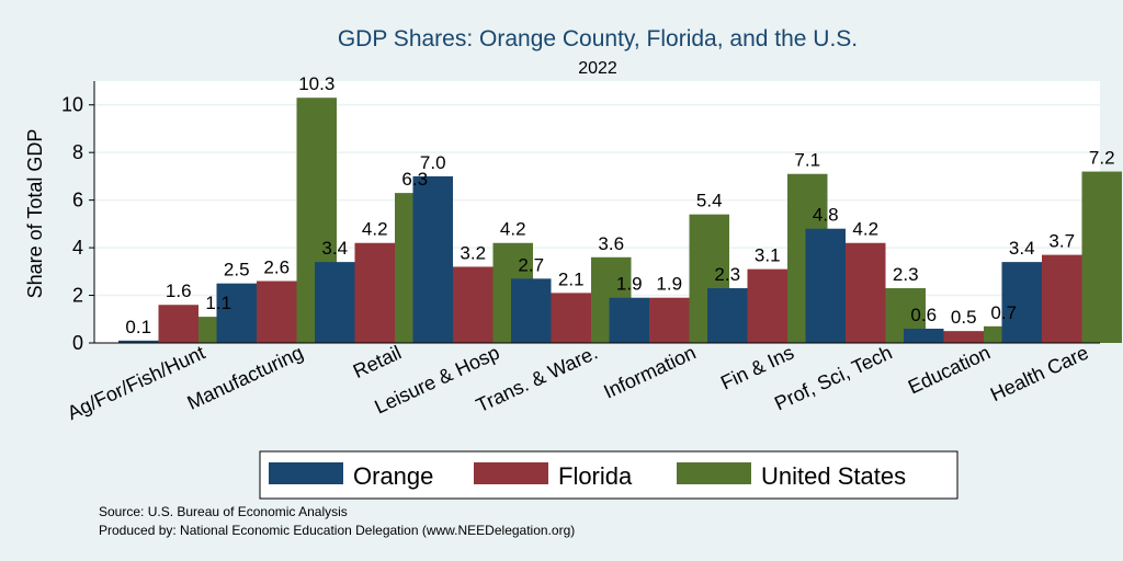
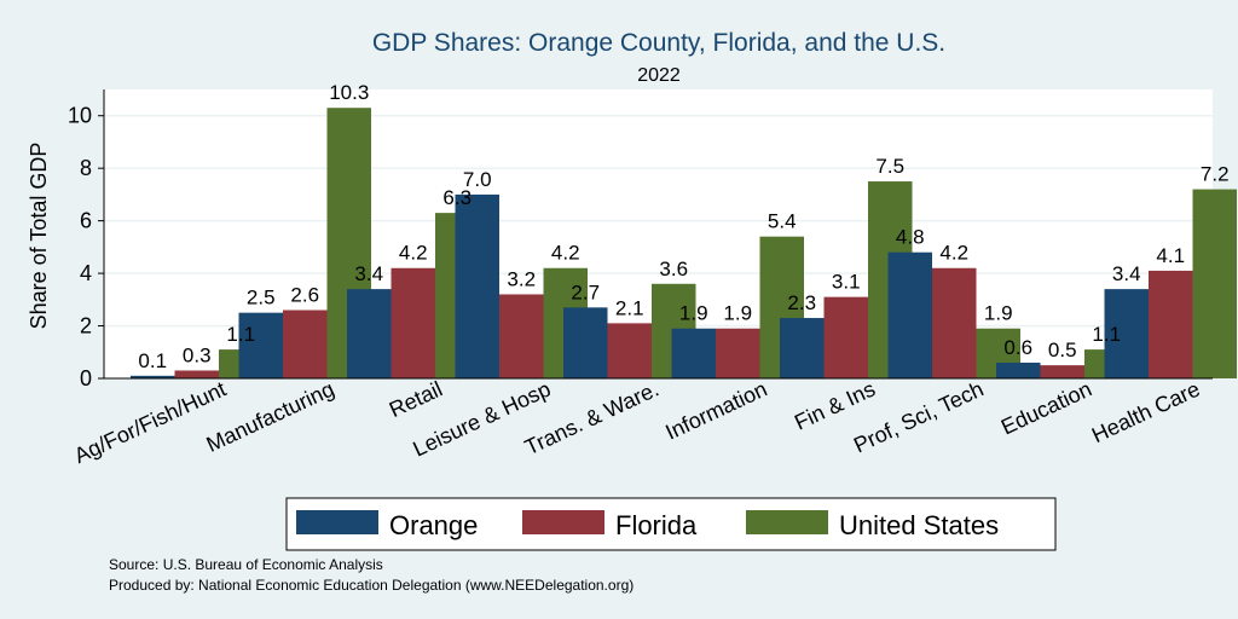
Florida/Ag/For/Fish/Hunt: 1.6 -> 0.3
United States/Fin & Ins: 7.1 -> 7.5
United States/Prof, Sci, Tech: 2.3 -> 1.9
United States/Education: 0.7 -> 1.1
Florida/Health Care: 3.7 -> 4.1
